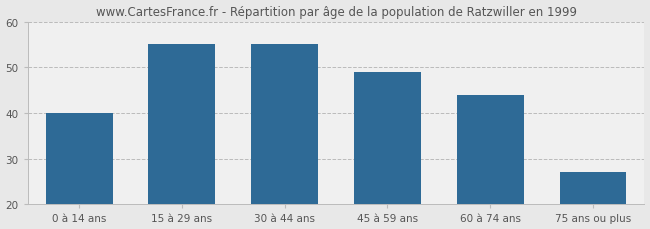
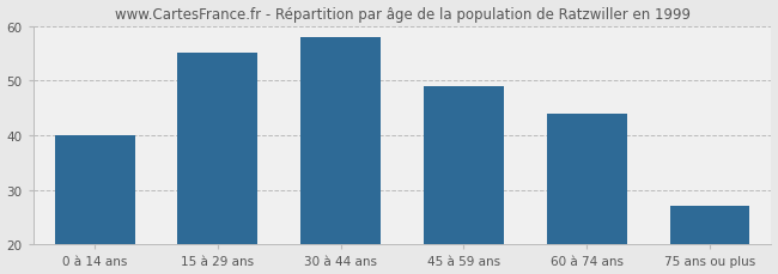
30 à 44 ans: 55 -> 58
